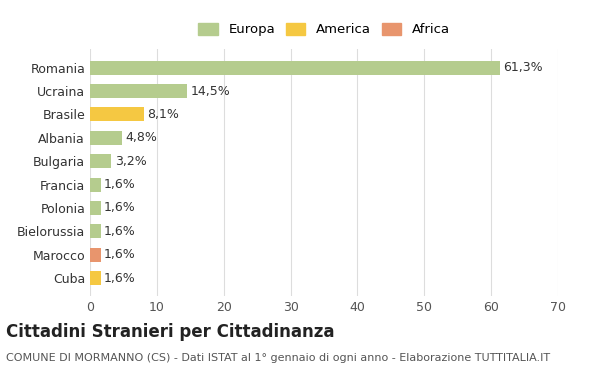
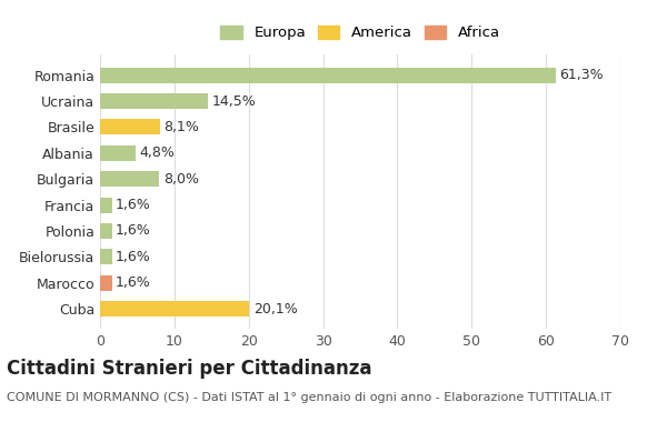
Bulgaria: 3,2% -> 8,0%
Cuba: 1,6% -> 20,1%
